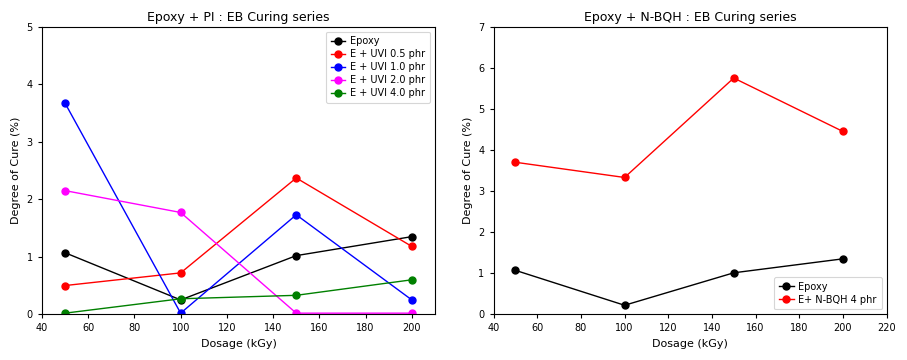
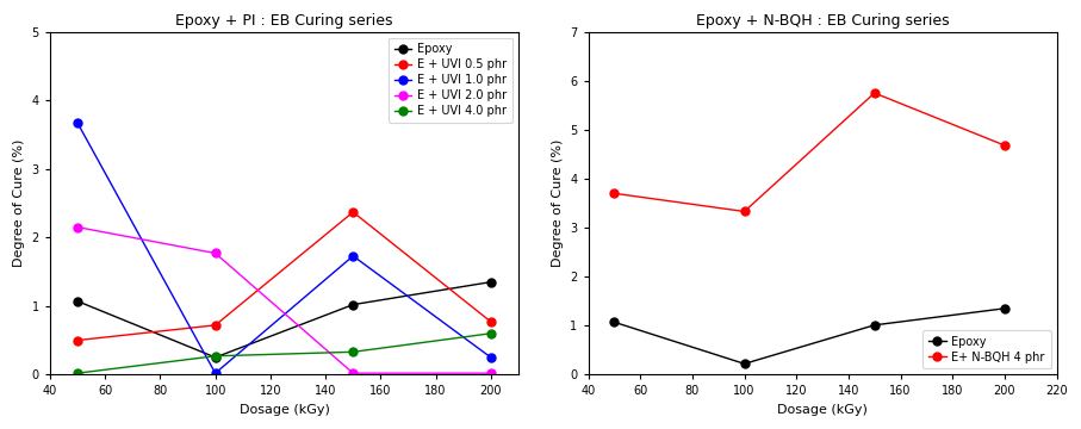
Epoxy + PI : EB Curing series/E + UVI 0.5 phr/200: 1.18 -> 0.77
Epoxy + N-BQH : EB Curing series/E+ N-BQH 4 phr/200: 4.45 -> 4.68
